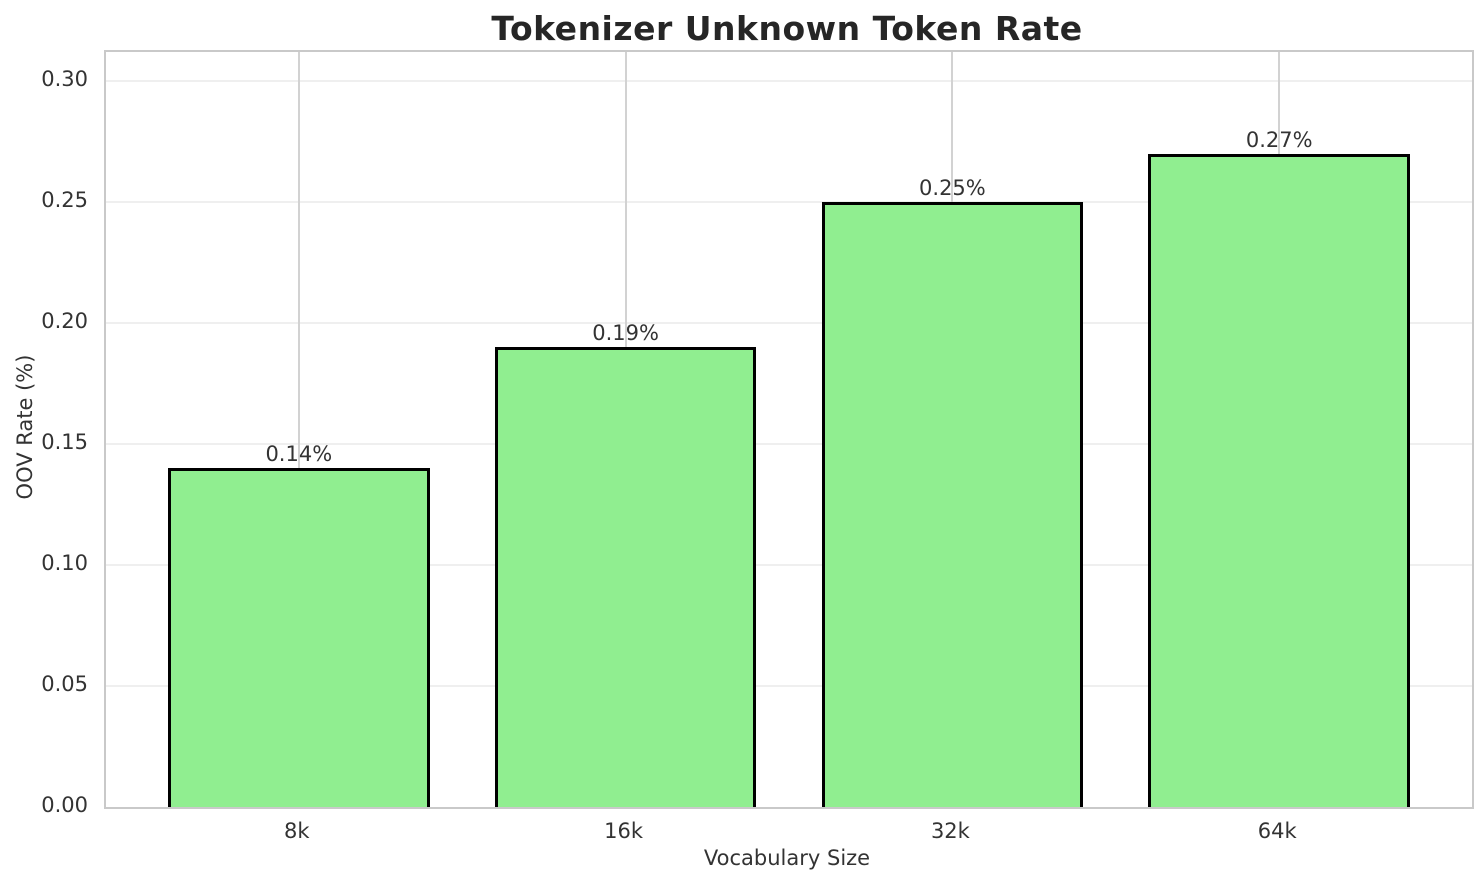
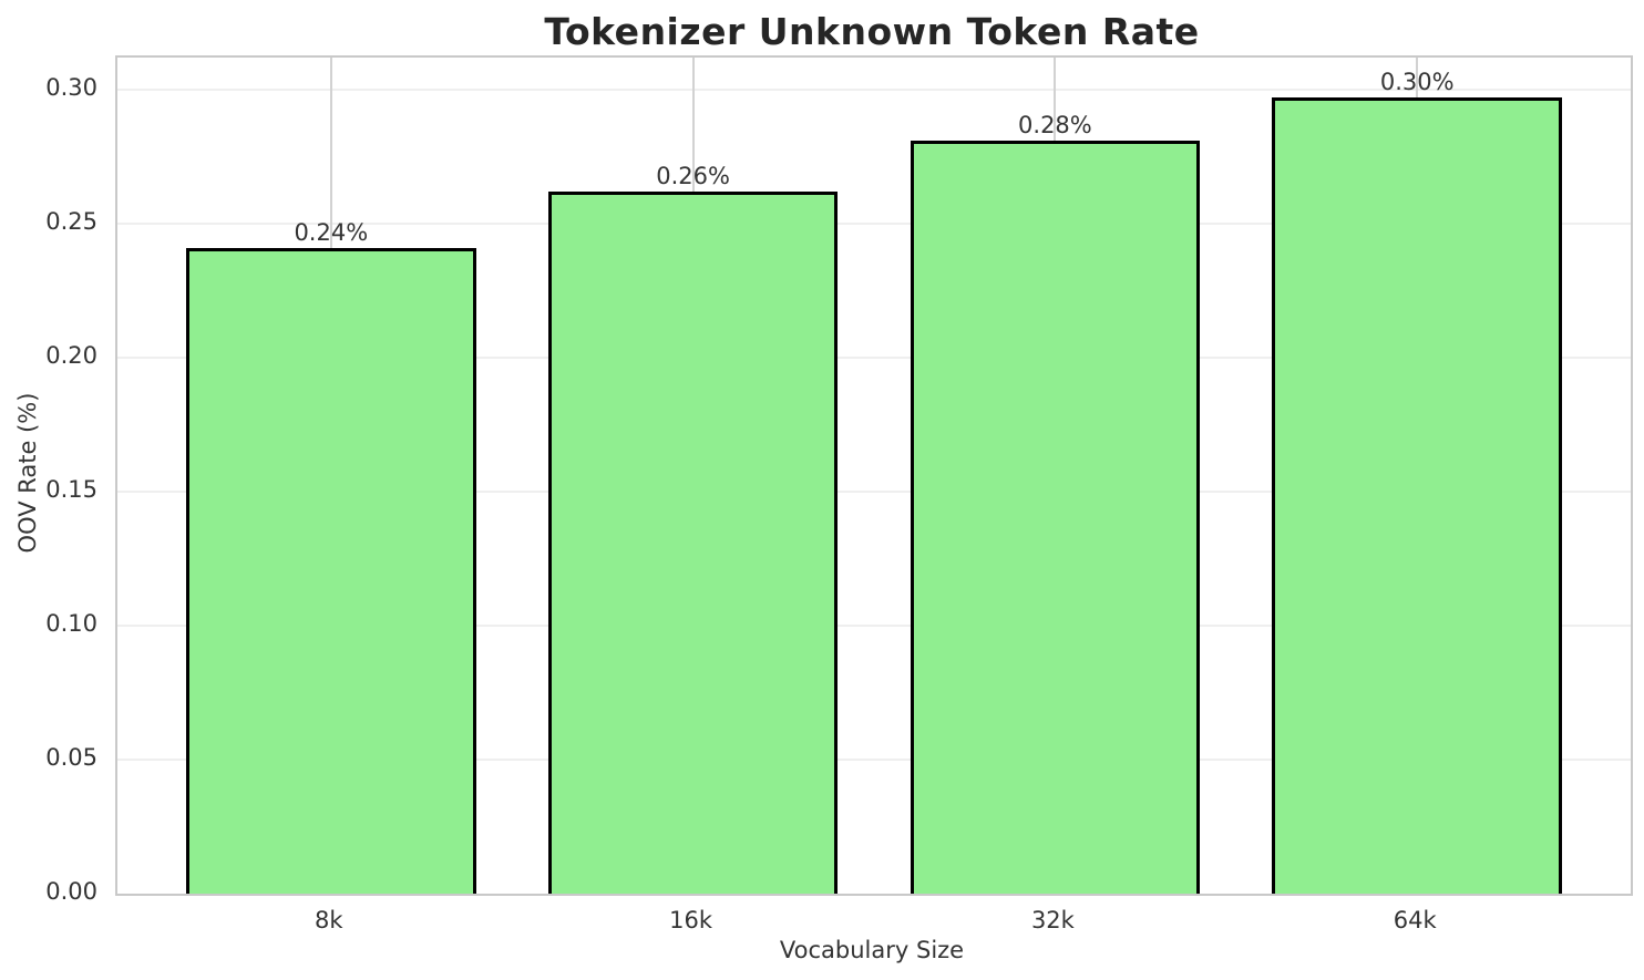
8k: 0.14% -> 0.24%
16k: 0.19% -> 0.26%
32k: 0.25% -> 0.28%
64k: 0.27% -> 0.30%
